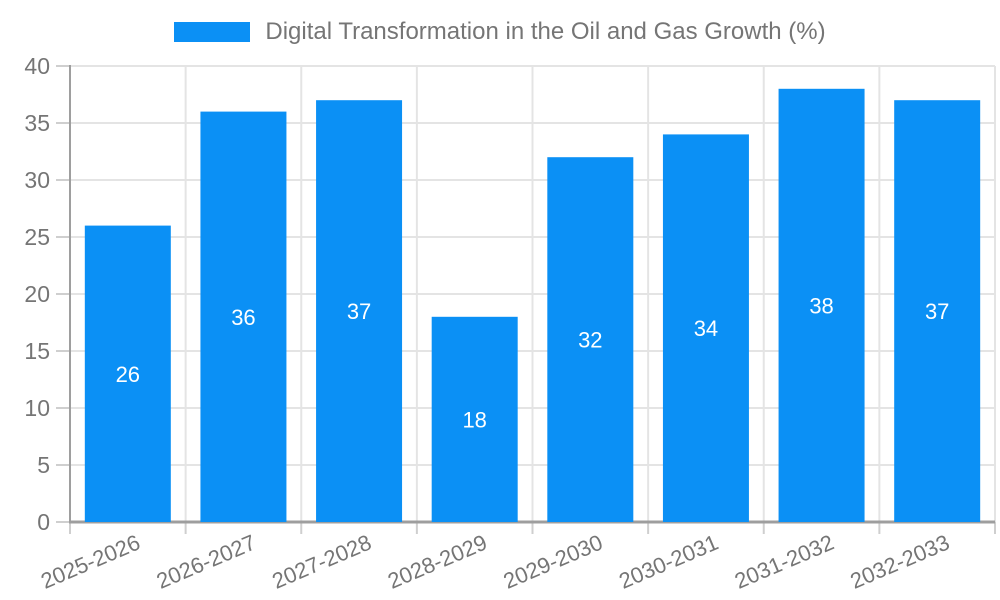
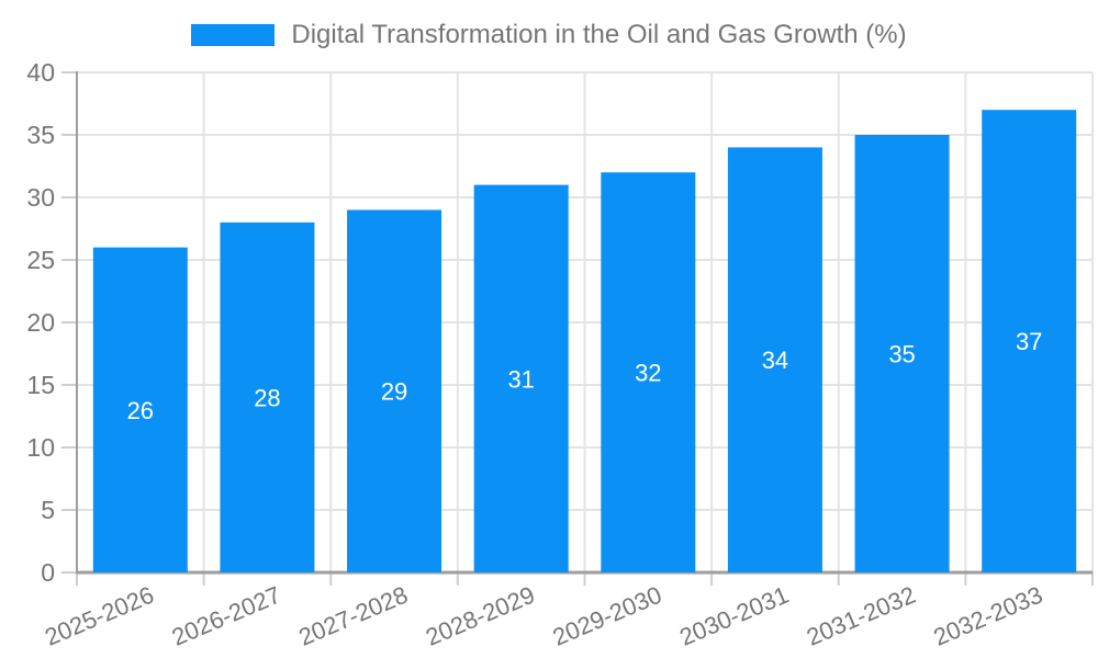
2026-2027: 36 -> 28
2027-2028: 37 -> 29
2028-2029: 18 -> 31
2031-2032: 38 -> 35
